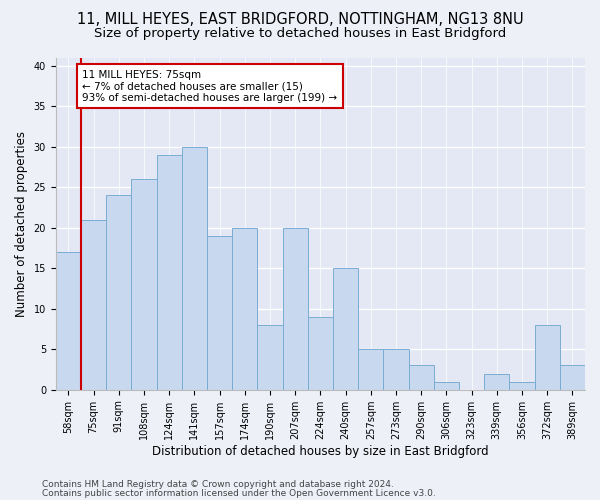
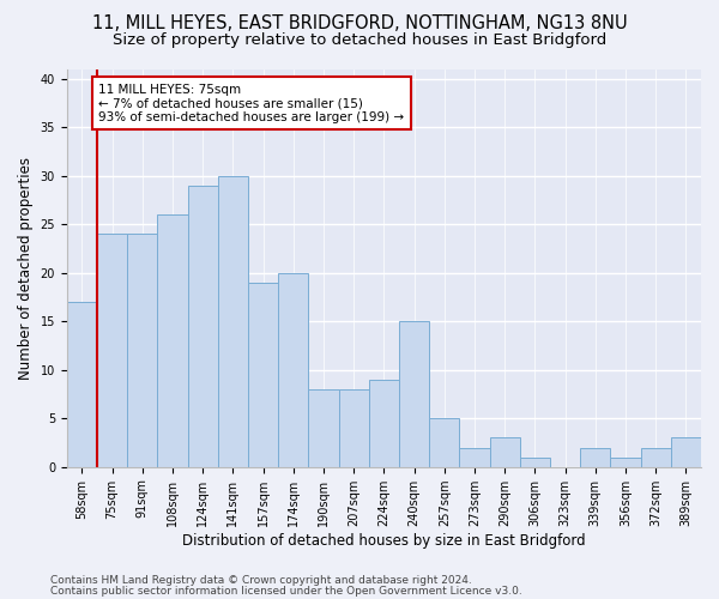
75sqm: 21 -> 24
207sqm: 20 -> 8
273sqm: 5 -> 2
372sqm: 8 -> 2
